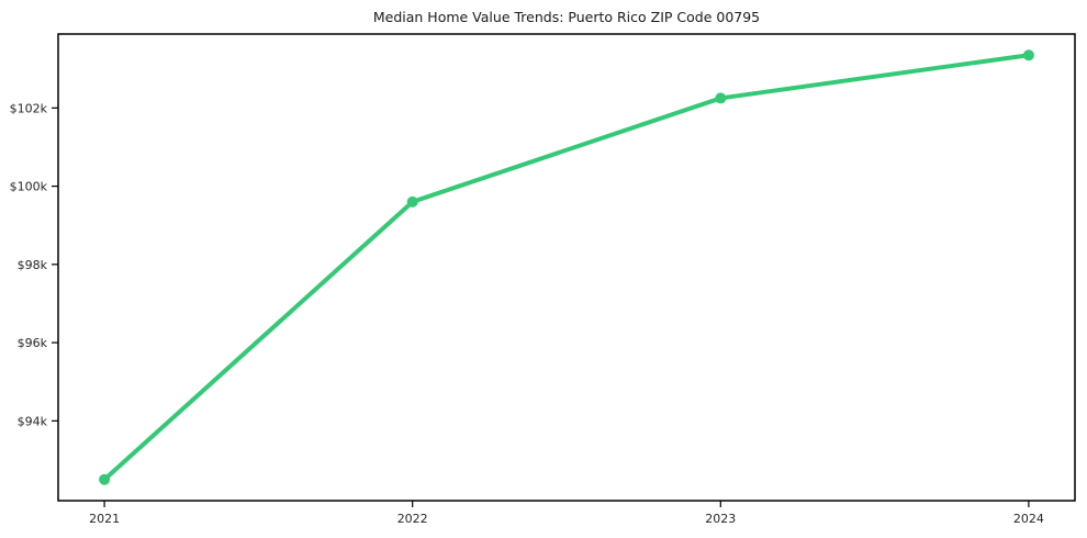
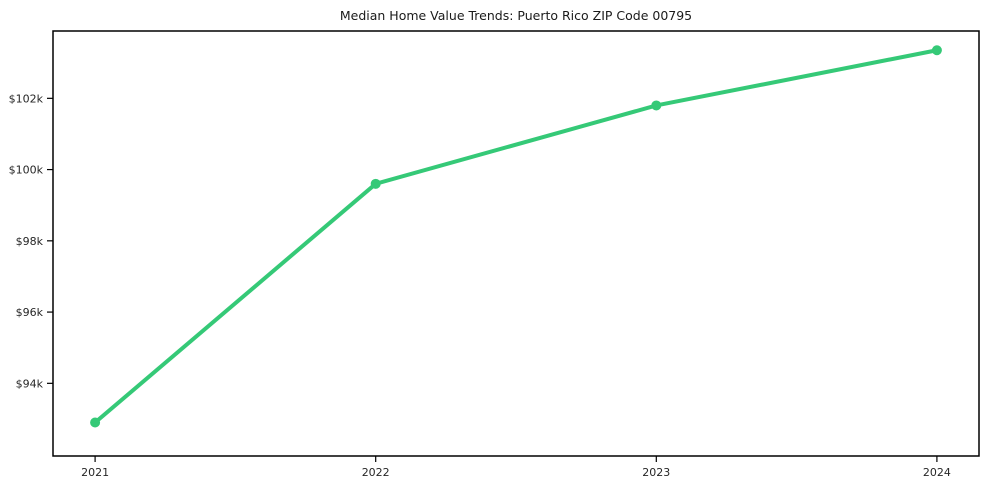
2021: $92.5k -> $92.9k
2023: $102.2k -> $101.8k
